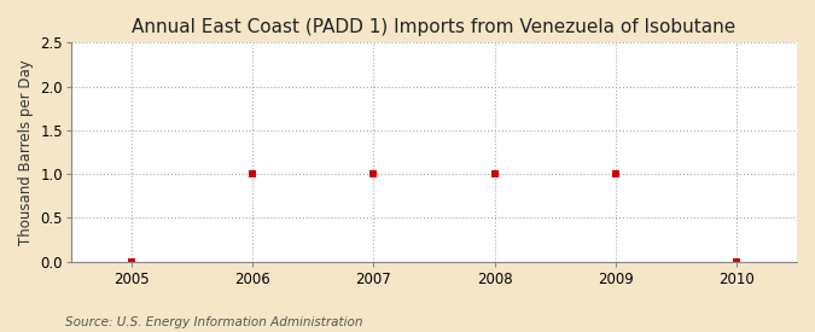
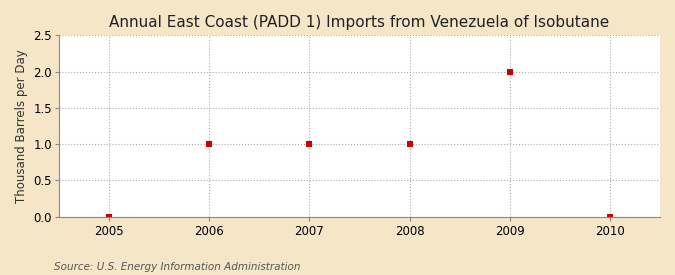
2009: 1 -> 2
